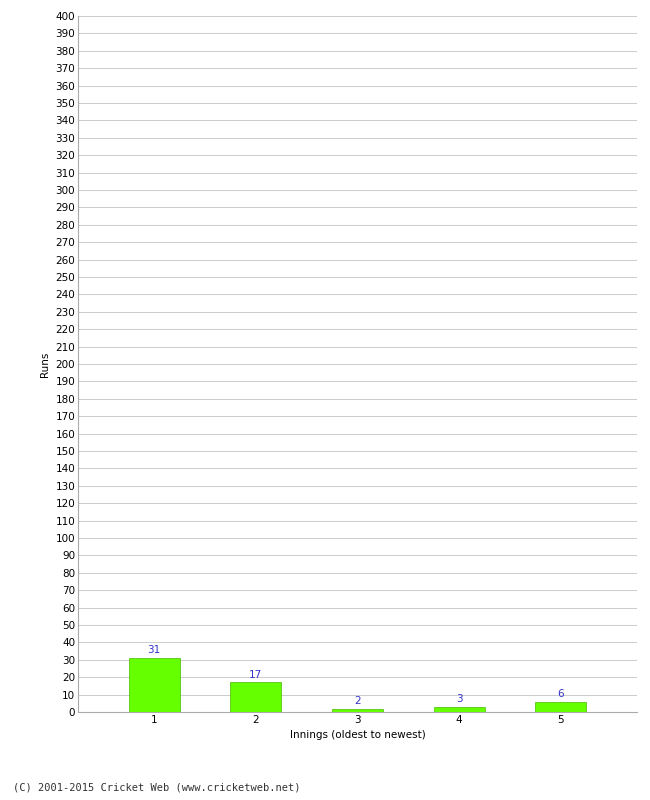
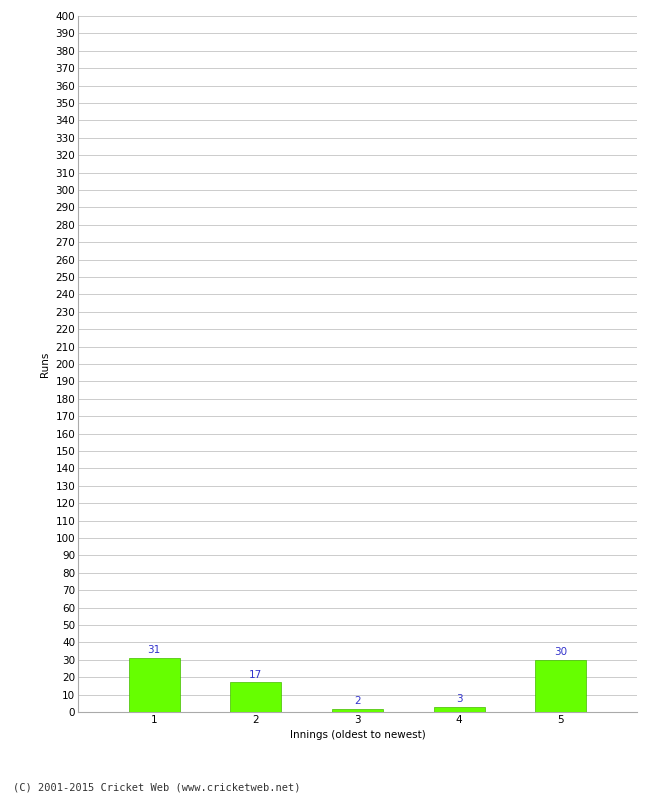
5: 6 -> 30
